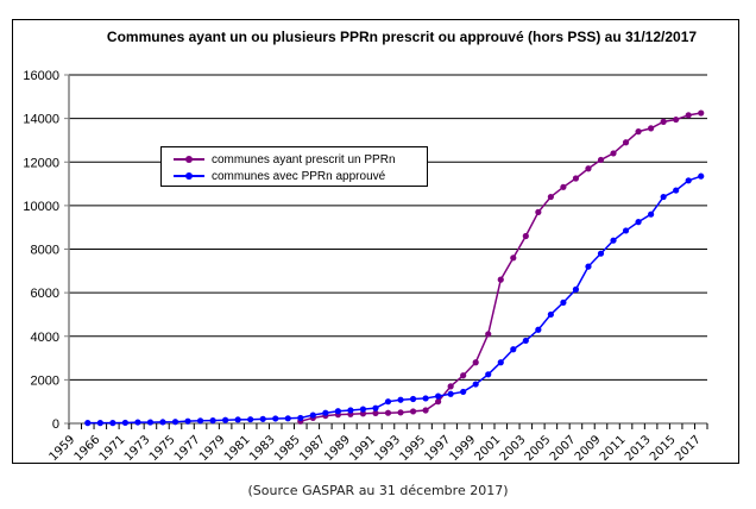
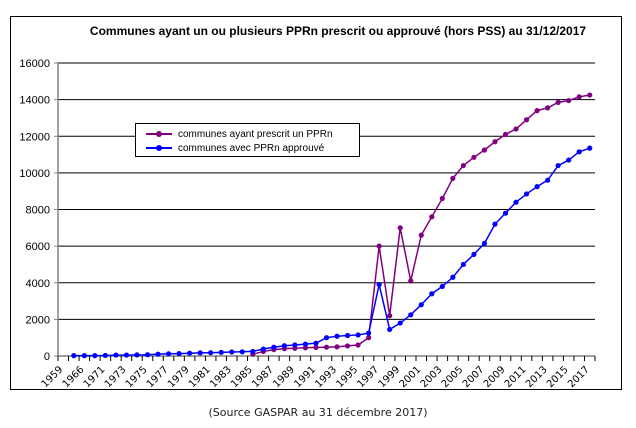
communes ayant prescrit un PPRn/1997: 1700 -> 6000
communes avec PPRn approuvé/1997: 1400 -> 3900
communes ayant prescrit un PPRn/1999: 2800 -> 7000
